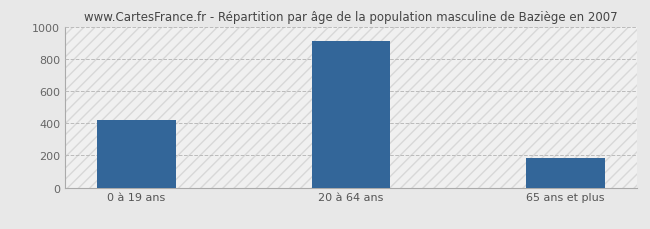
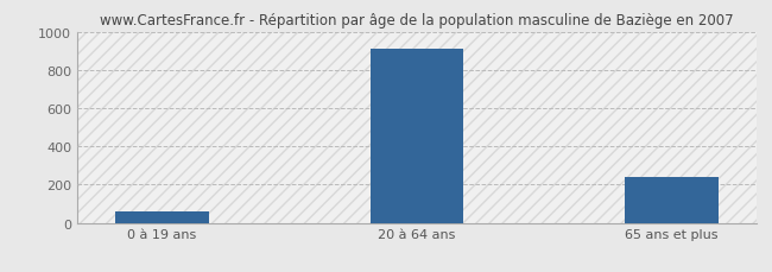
0 à 19 ans: 420 -> 60
65 ans et plus: 180 -> 240
